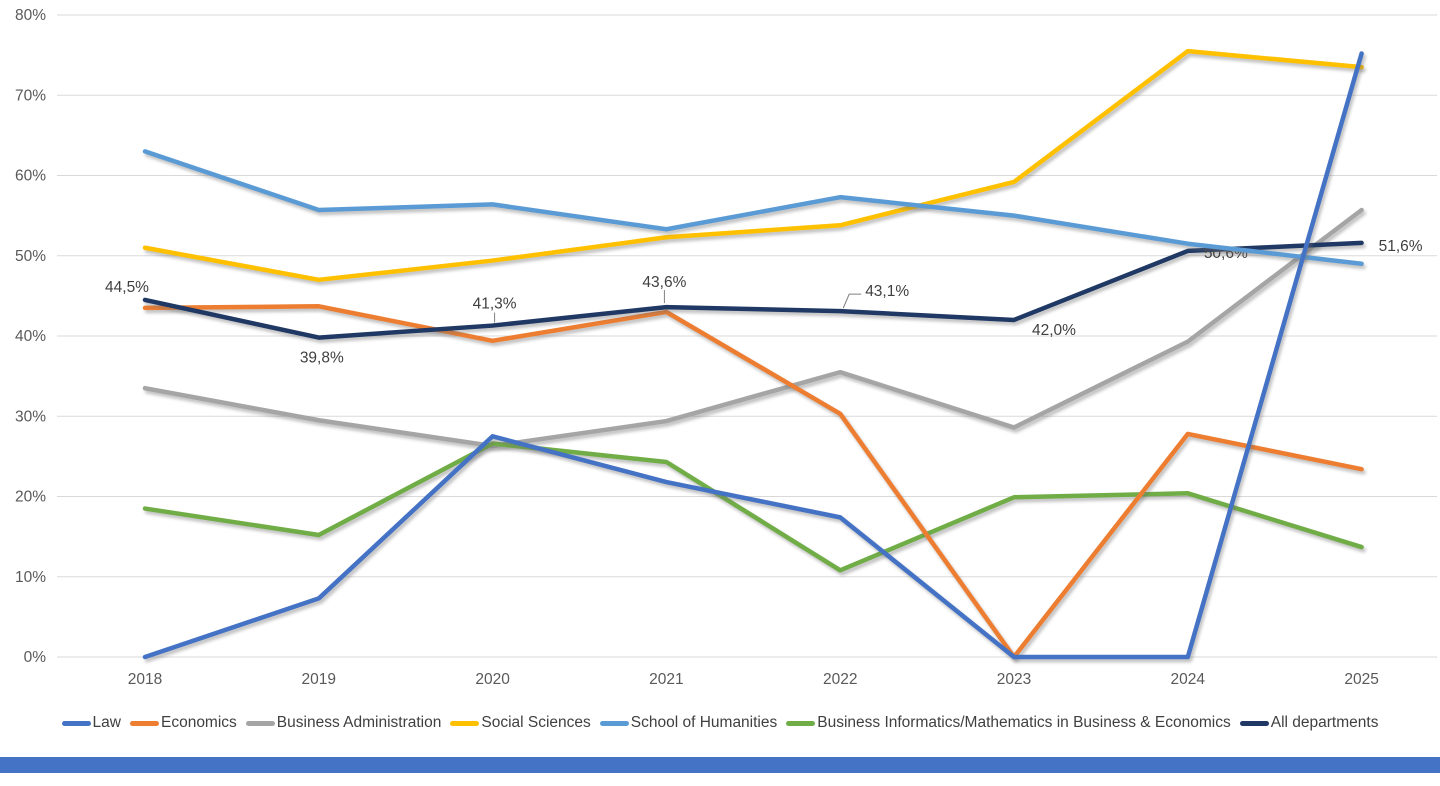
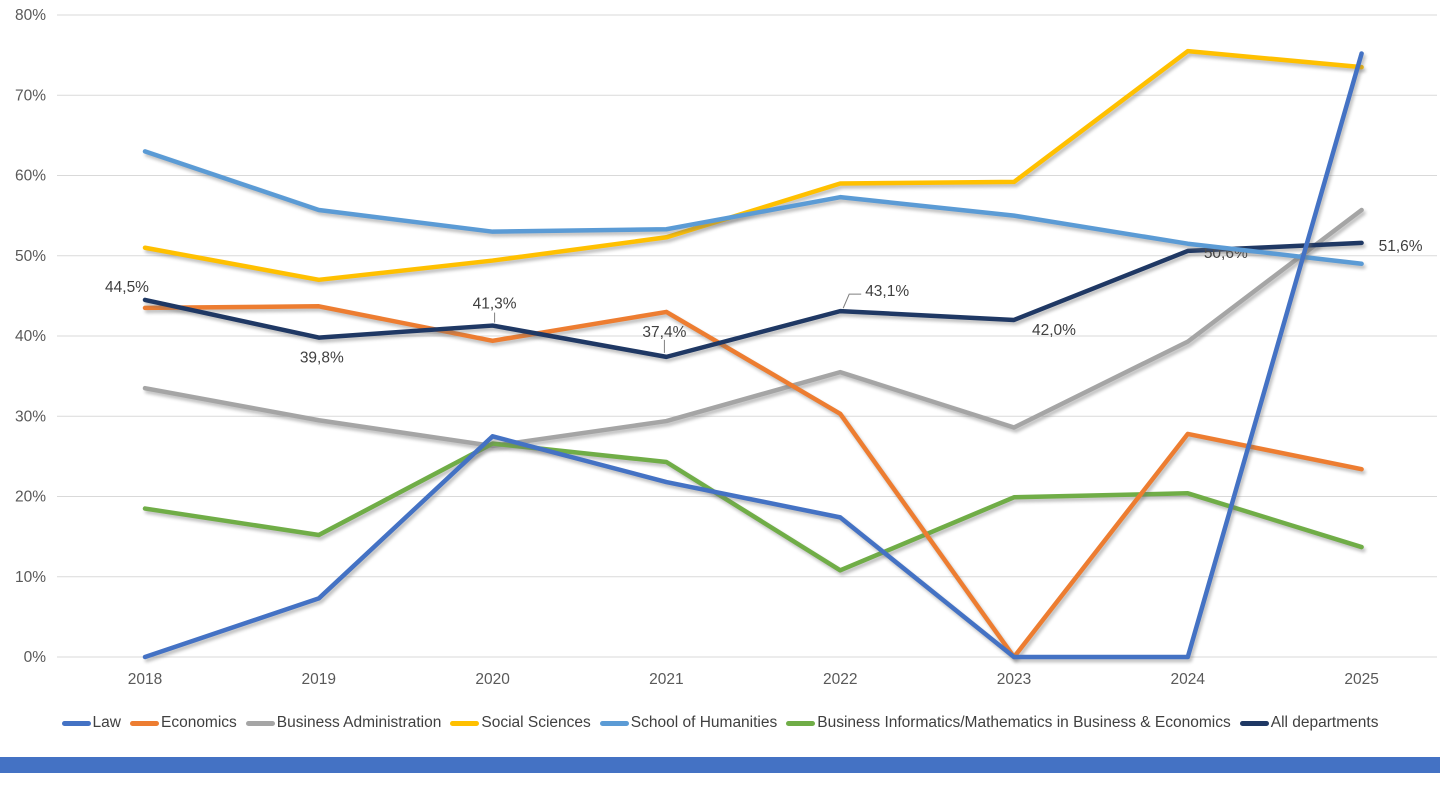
School of Humanities/2020: 56% -> 53%
All departments/2021: 43,6% -> 37,4%
Social Sciences/2022: 54% -> 59%
